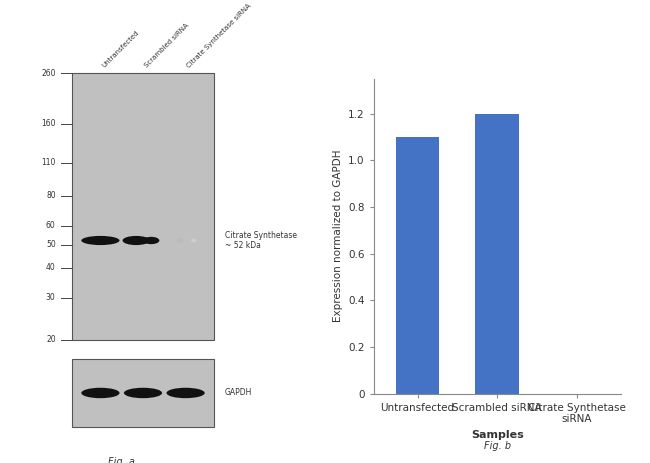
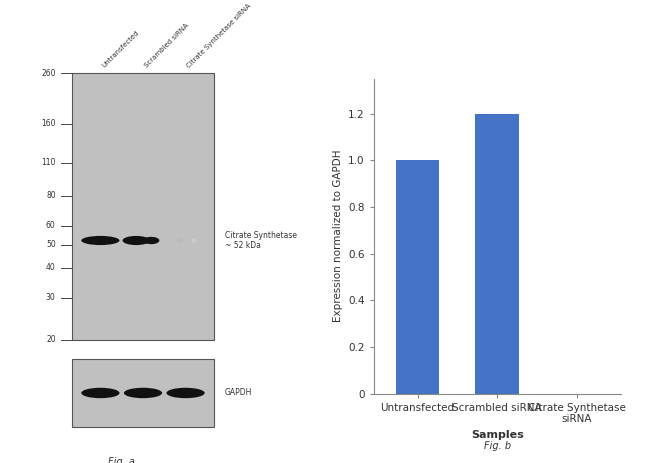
Untransfected: 1.1 -> 1.0
